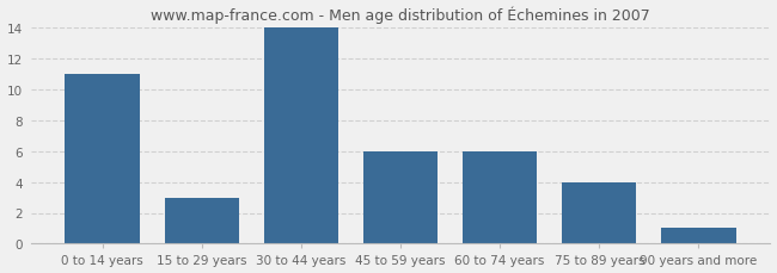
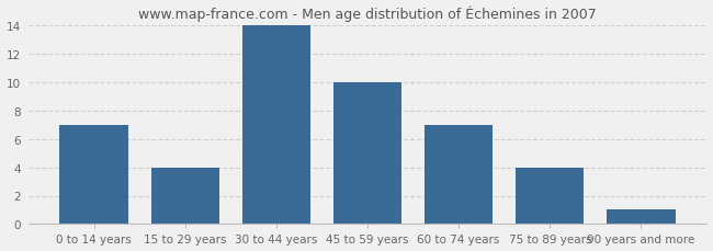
0 to 14 years: 11 -> 7
15 to 29 years: 3 -> 4
45 to 59 years: 6 -> 10
60 to 74 years: 6 -> 7
